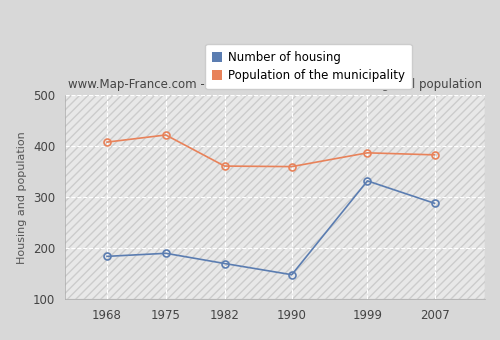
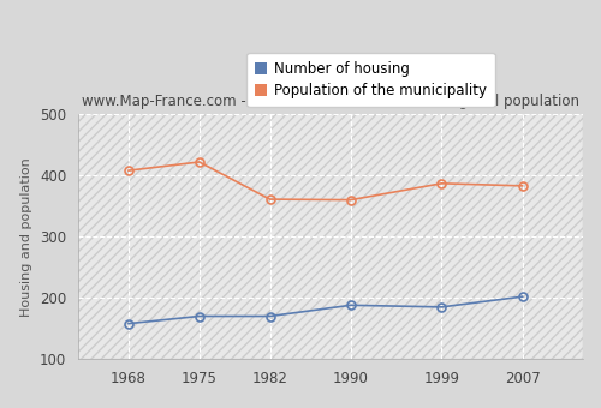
Number of housing/1968: 184 -> 158
Number of housing/1975: 190 -> 170
Number of housing/1990: 148 -> 188
Number of housing/1999: 332 -> 185
Number of housing/2007: 288 -> 202
